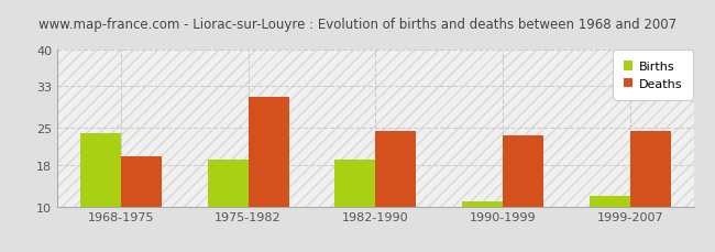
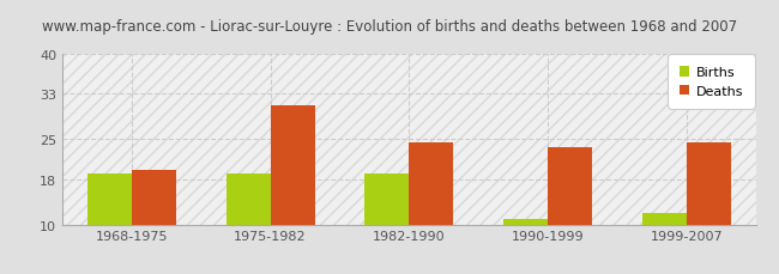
Births/1968-1975: 24 -> 19
